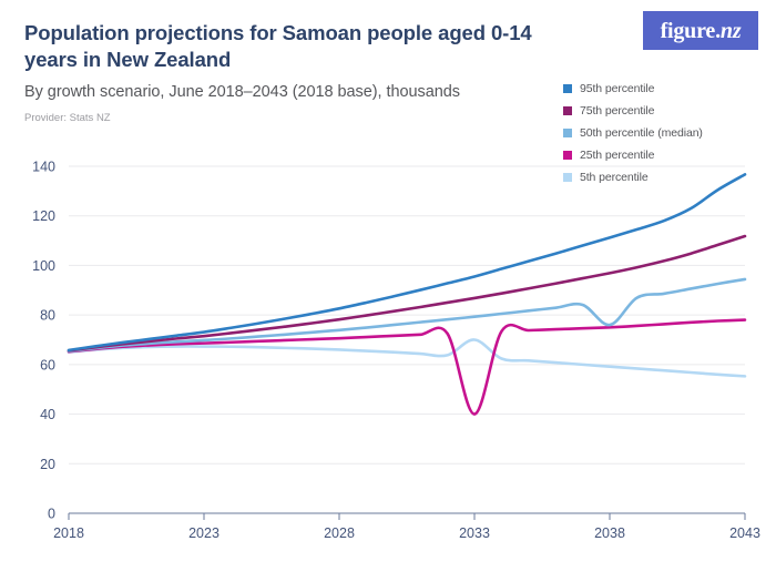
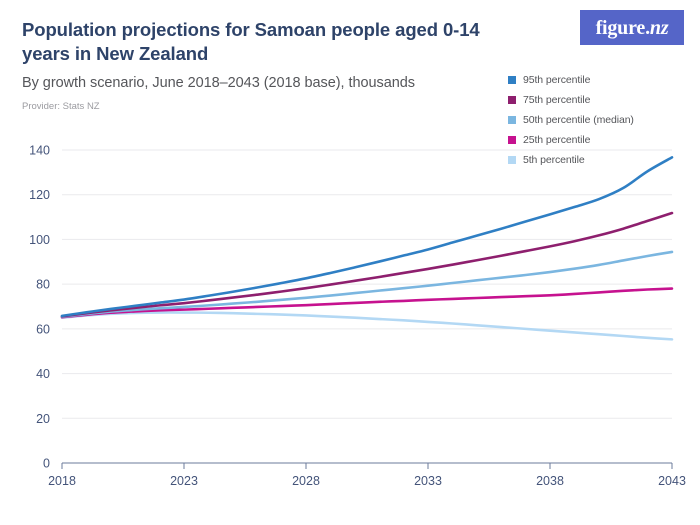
25th percentile/2033: 40 -> 73
5th percentile/2033: 70 -> 63
50th percentile (median)/2038: 76 -> 85
